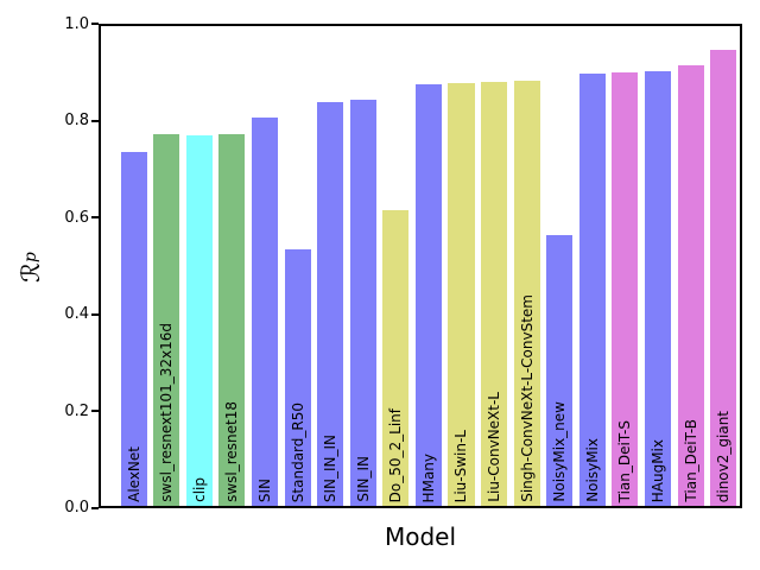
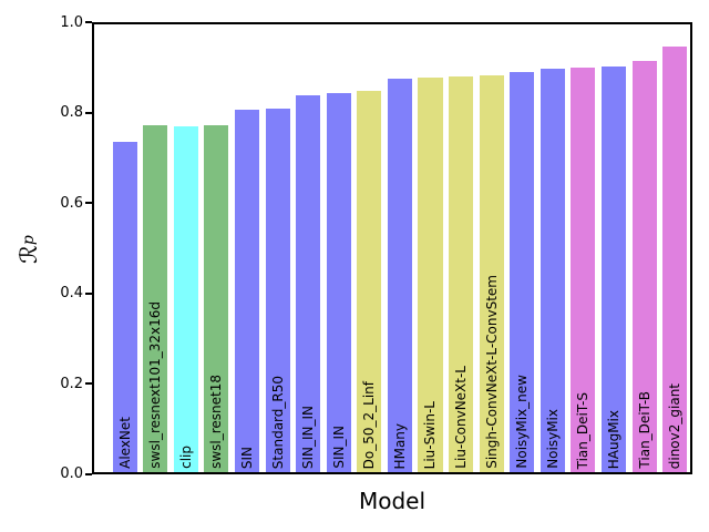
Standard_R50: 0.53 -> 0.81
Do_50_2_Linf: 0.61 -> 0.84
NoisyMix_new: 0.56 -> 0.89
